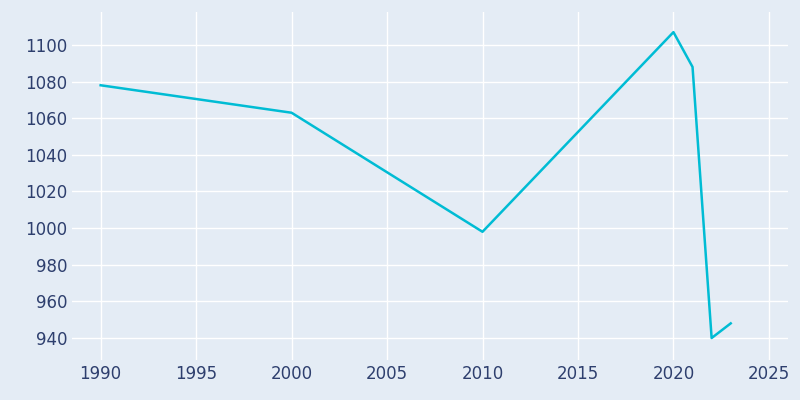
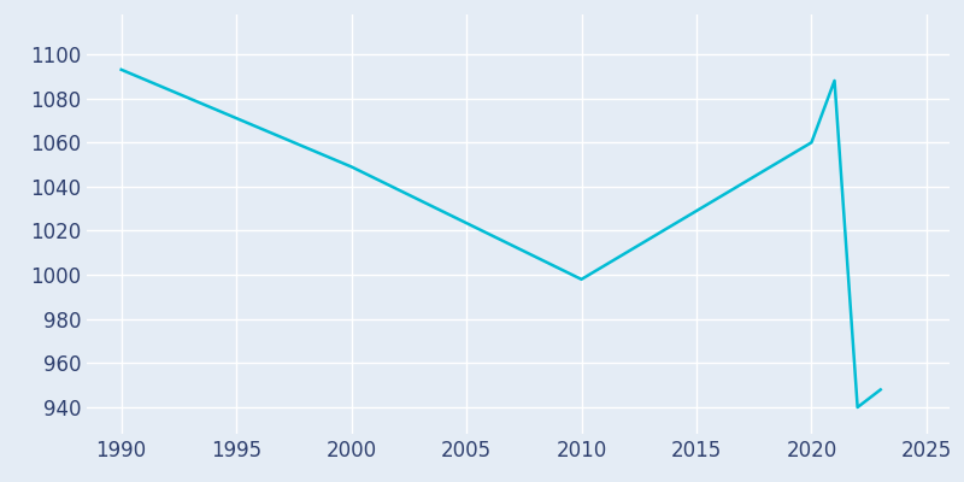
1990: 1078 -> 1093
2000: 1063 -> 1049
2020: 1107 -> 1060
